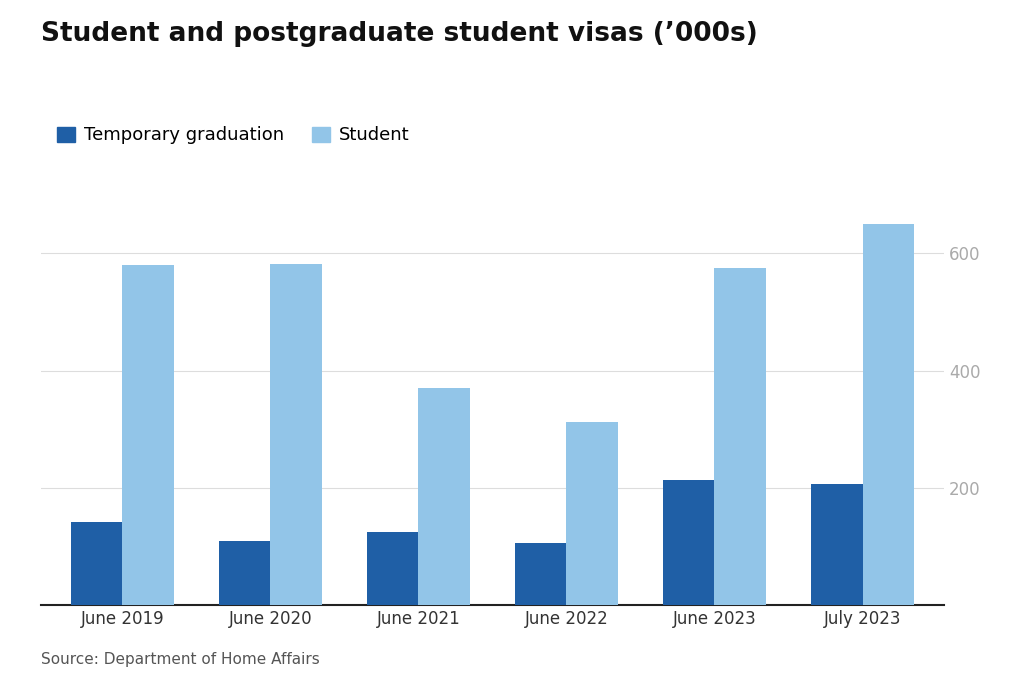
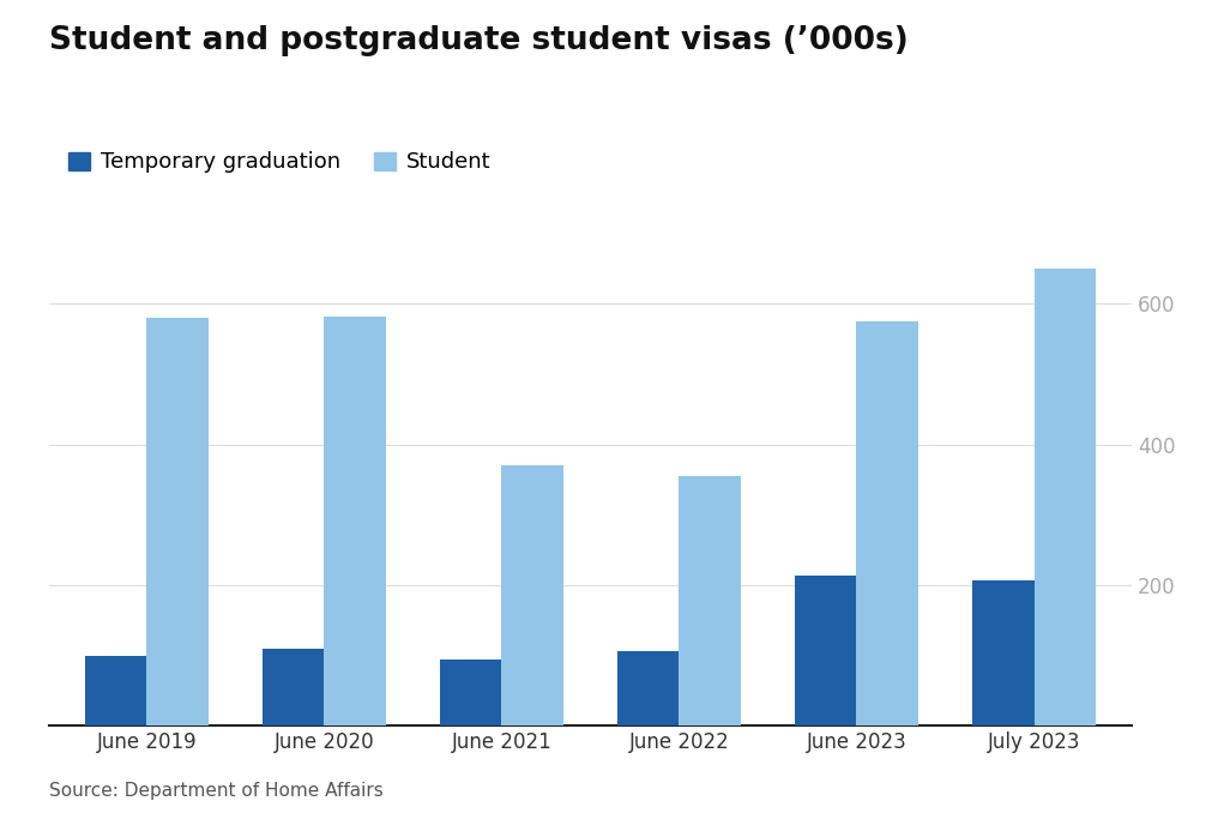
Temporary graduation/June 2019: 142 -> 100
Temporary graduation/June 2021: 126 -> 95
Student/June 2022: 312 -> 355
